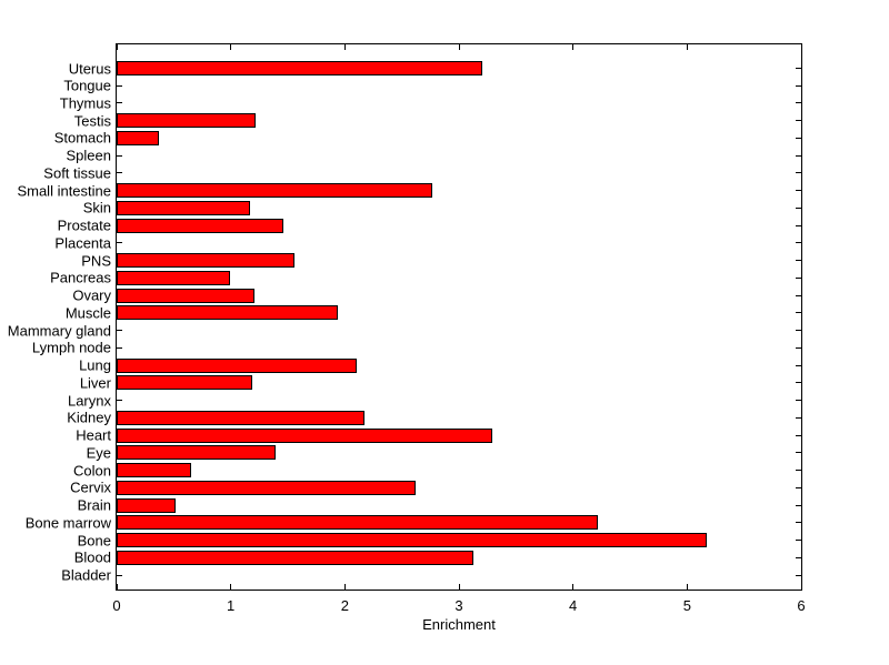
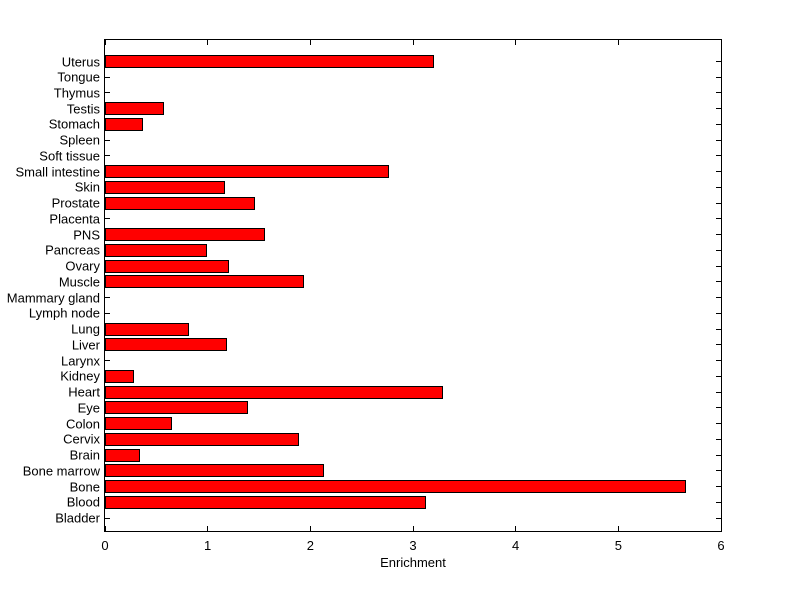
Testis: 1.22 -> 0.57
Lung: 2.10 -> 0.82
Kidney: 2.17 -> 0.28
Cervix: 2.62 -> 1.89
Brain: 0.52 -> 0.34
Bone marrow: 4.22 -> 2.13
Bone: 5.17 -> 5.66
